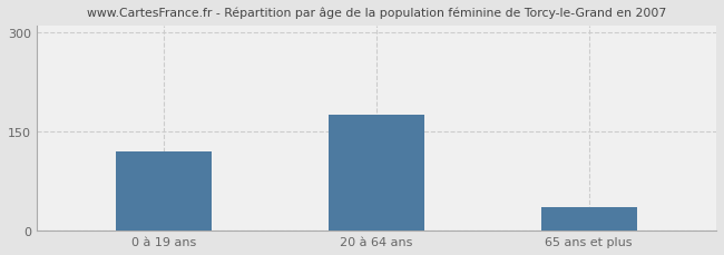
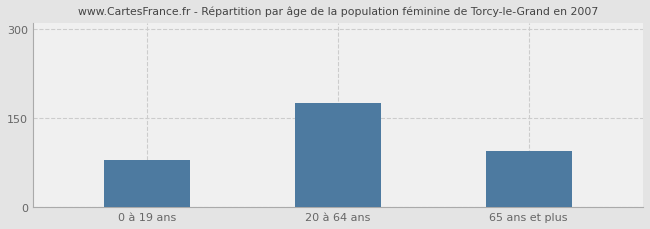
0 à 19 ans: 120 -> 80
65 ans et plus: 35 -> 94
